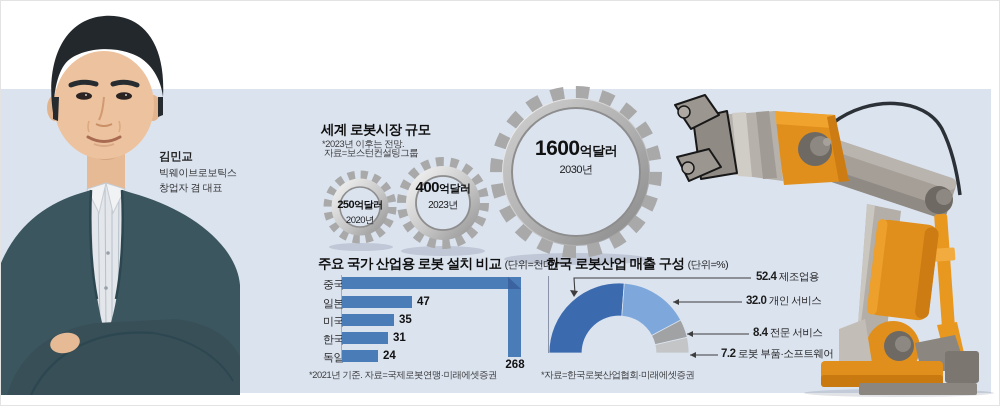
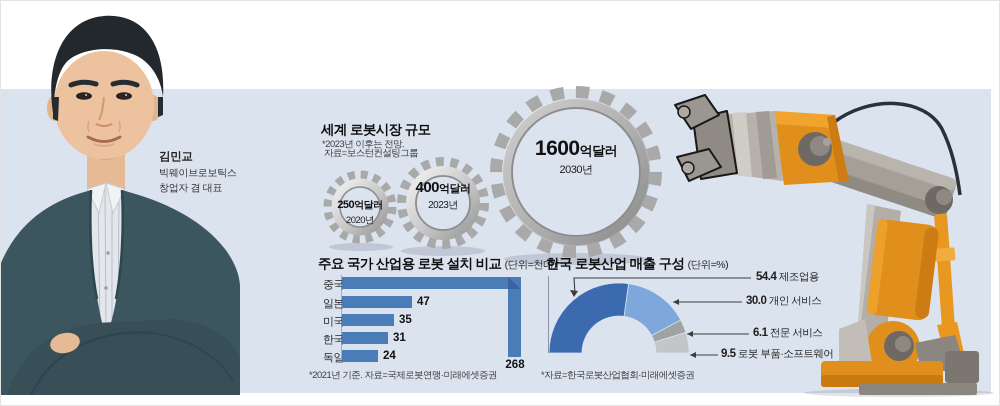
한국 로봇산업 매출 구성/제조업용: 52.4 -> 54.4
한국 로봇산업 매출 구성/개인 서비스: 32.0 -> 30.0
한국 로봇산업 매출 구성/전문 서비스: 8.4 -> 6.1
한국 로봇산업 매출 구성/로봇 부품·소프트웨어: 7.2 -> 9.5
